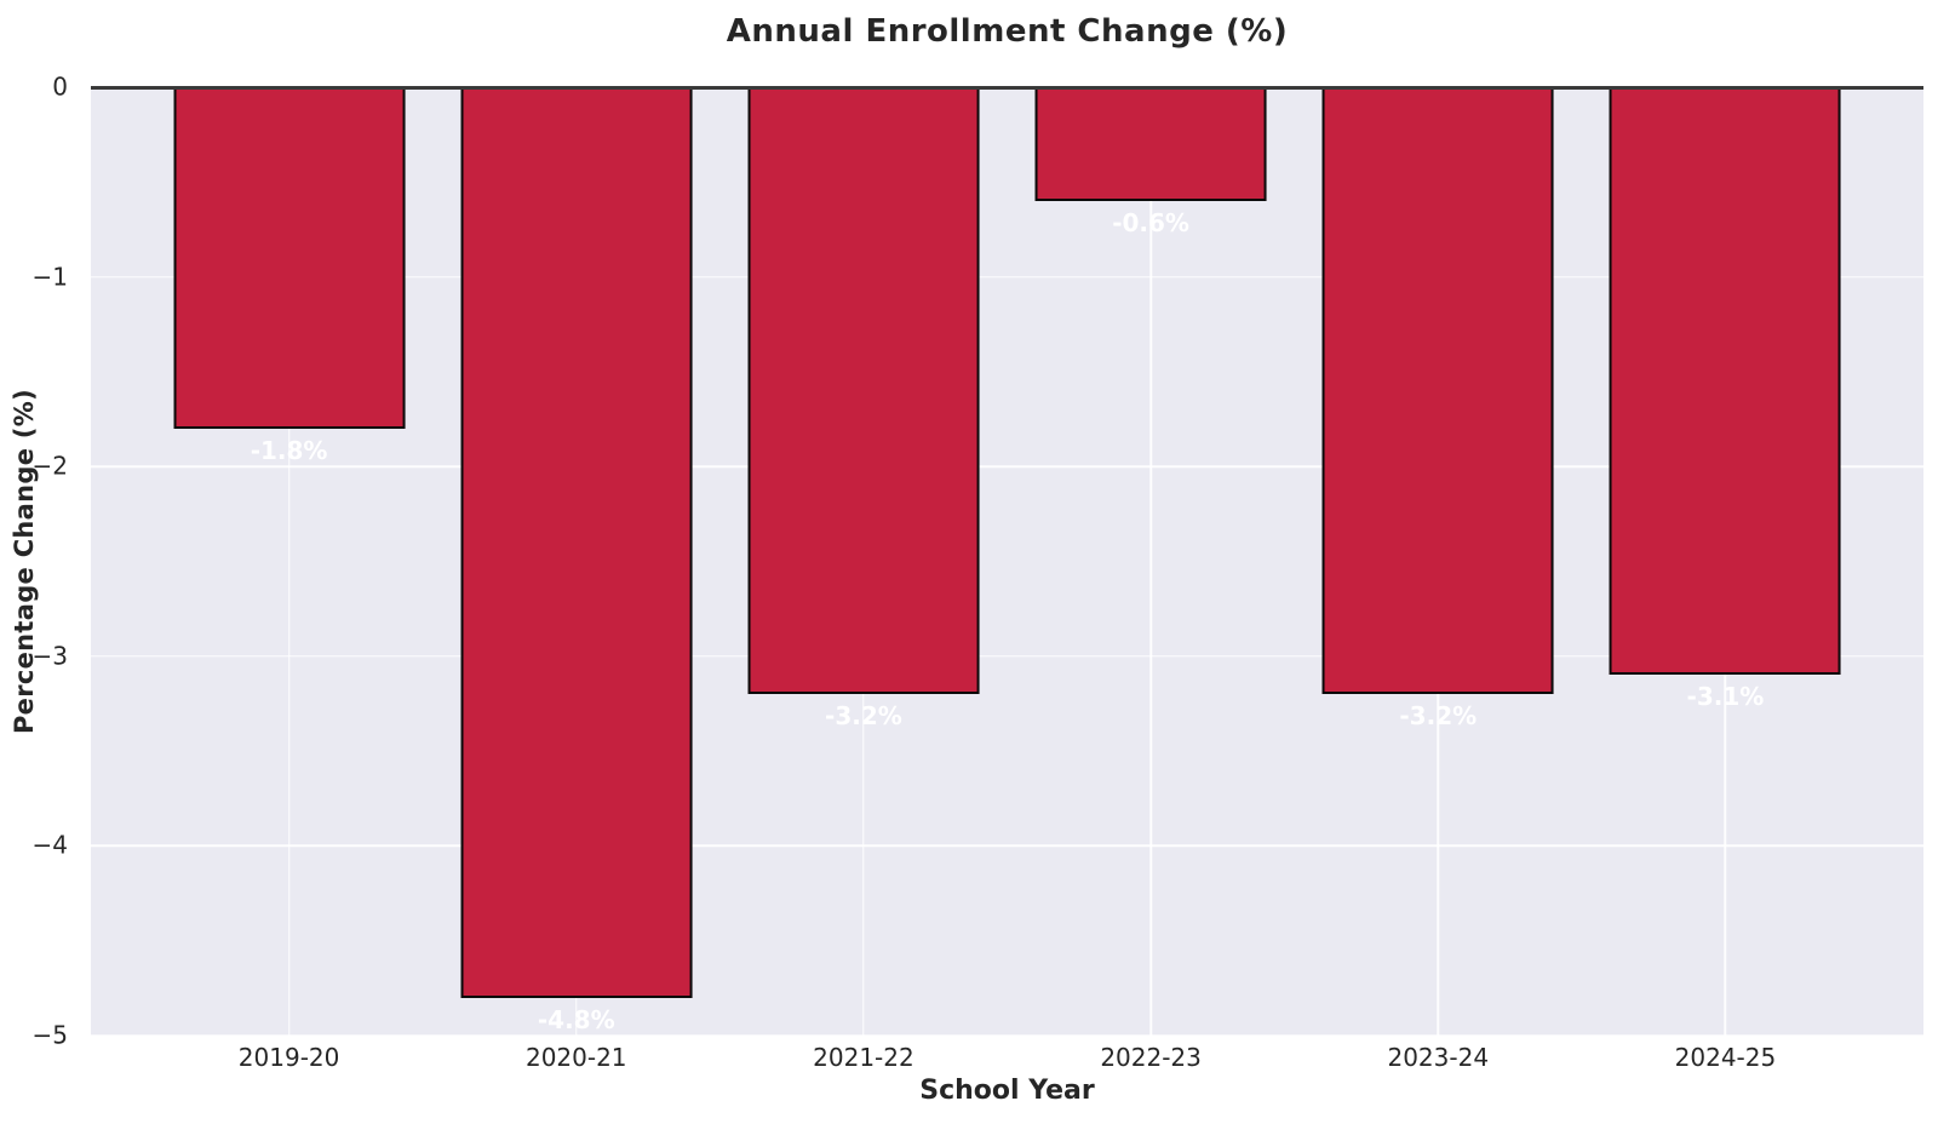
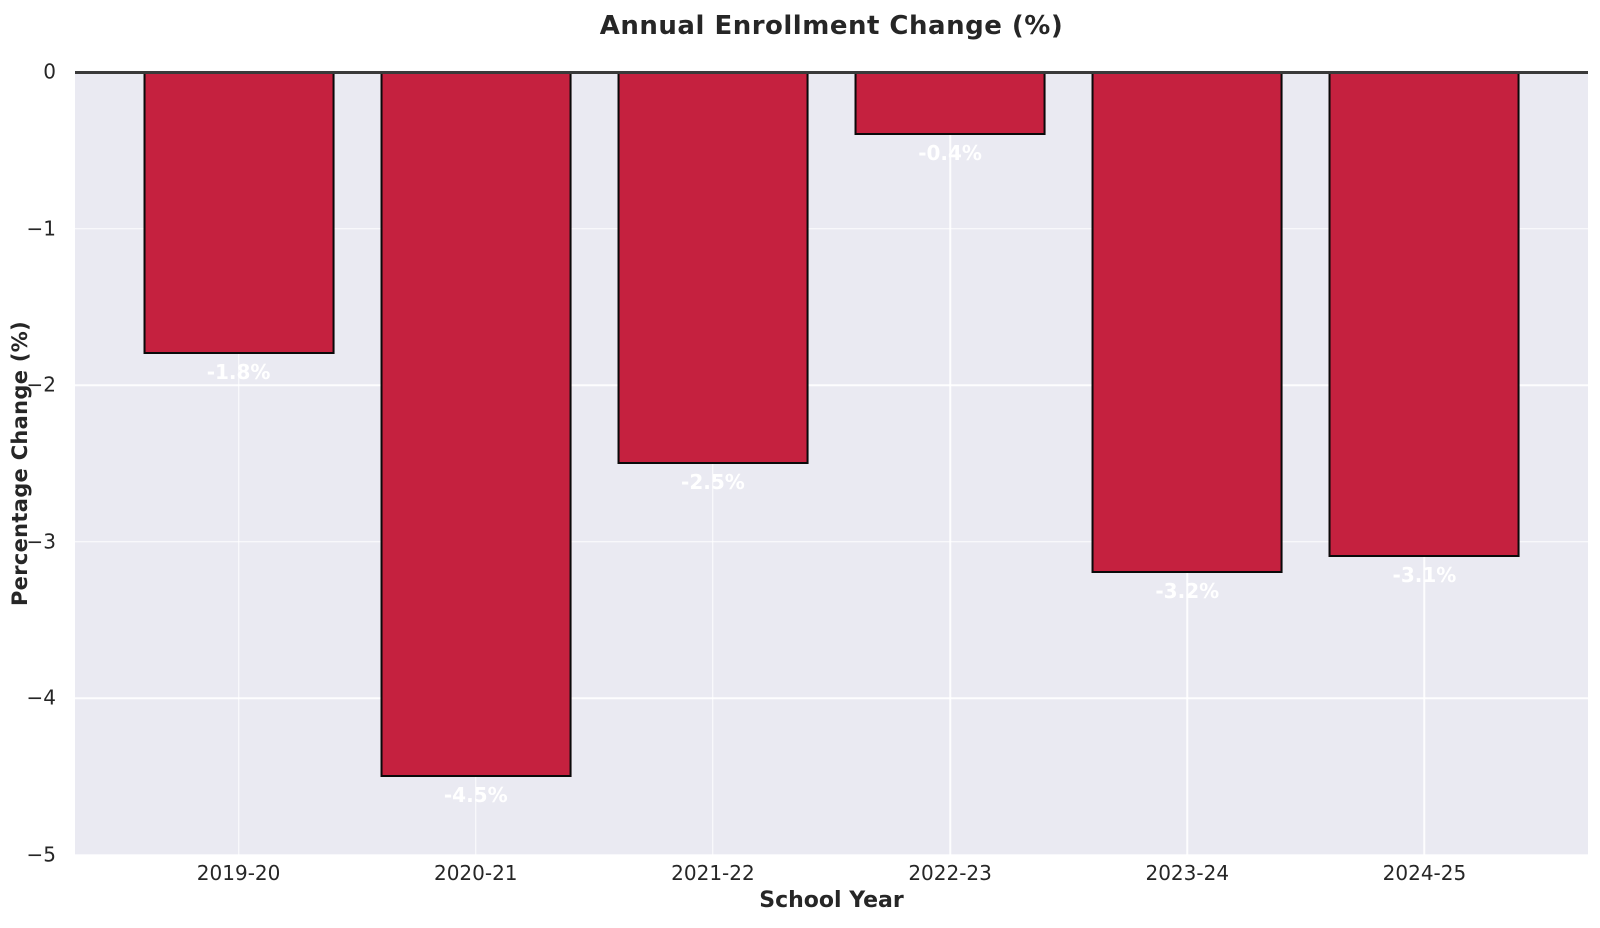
2020-21: -4.8% -> -4.5%
2021-22: -3.2% -> -2.5%
2022-23: -0.6% -> -0.4%
